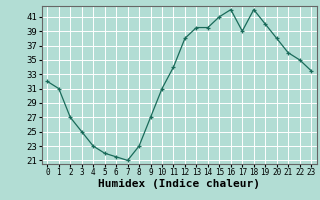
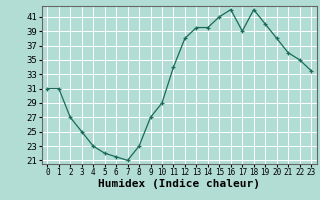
0: 32.0 -> 31.0
10: 31.0 -> 29.0
